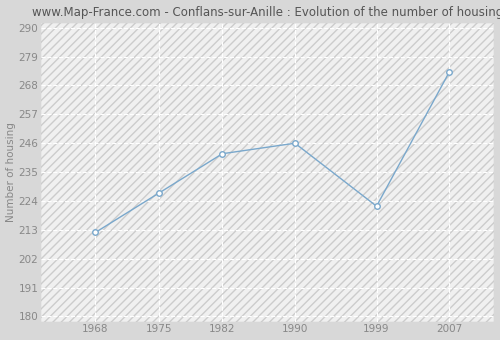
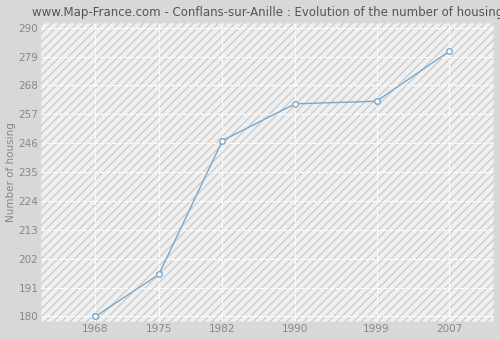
1968: 212 -> 180
1975: 227 -> 196
1982: 242 -> 247
1990: 246 -> 261
1999: 222 -> 262
2007: 273 -> 281
